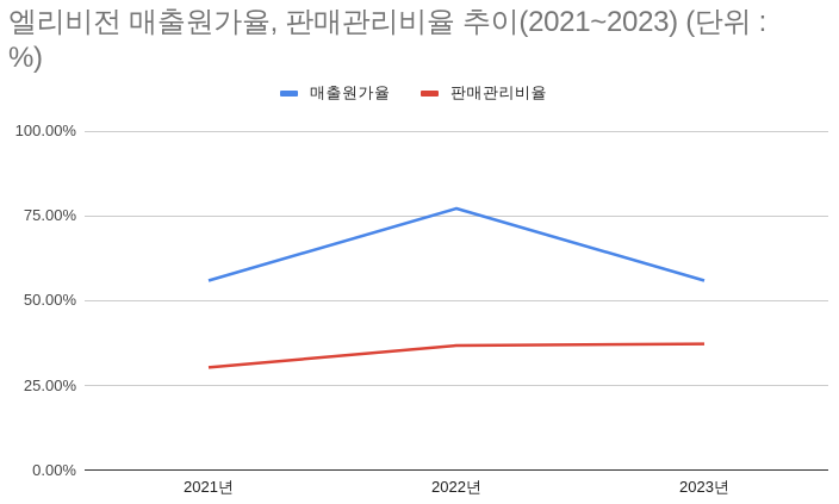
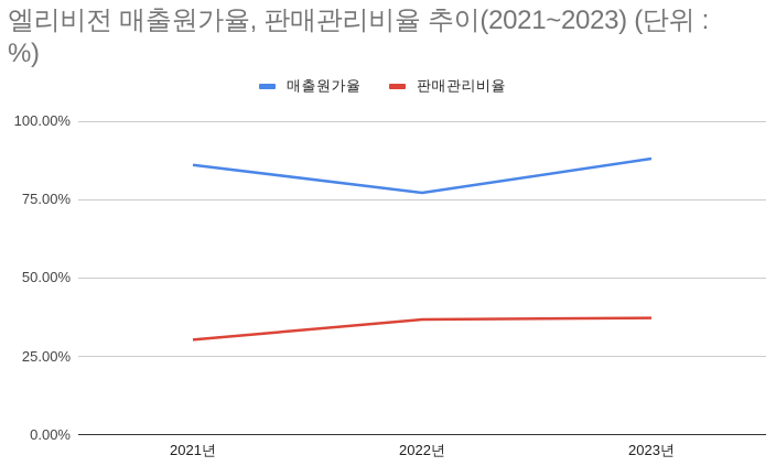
매출원가율/2021년: 56% -> 86%
매출원가율/2023년: 56% -> 88%
